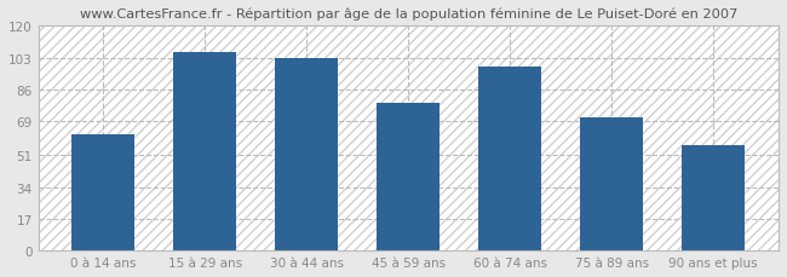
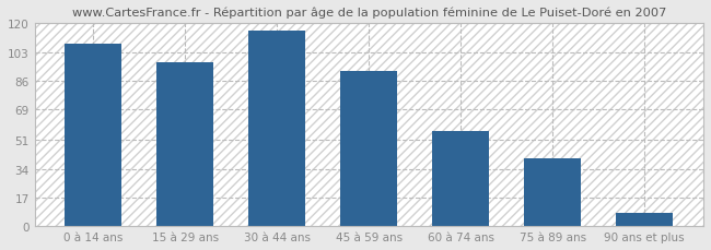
0 à 14 ans: 62 -> 108
15 à 29 ans: 106 -> 97
30 à 44 ans: 103 -> 116
45 à 59 ans: 79 -> 92
60 à 74 ans: 98 -> 56
75 à 89 ans: 71 -> 40
90 ans et plus: 56 -> 8
